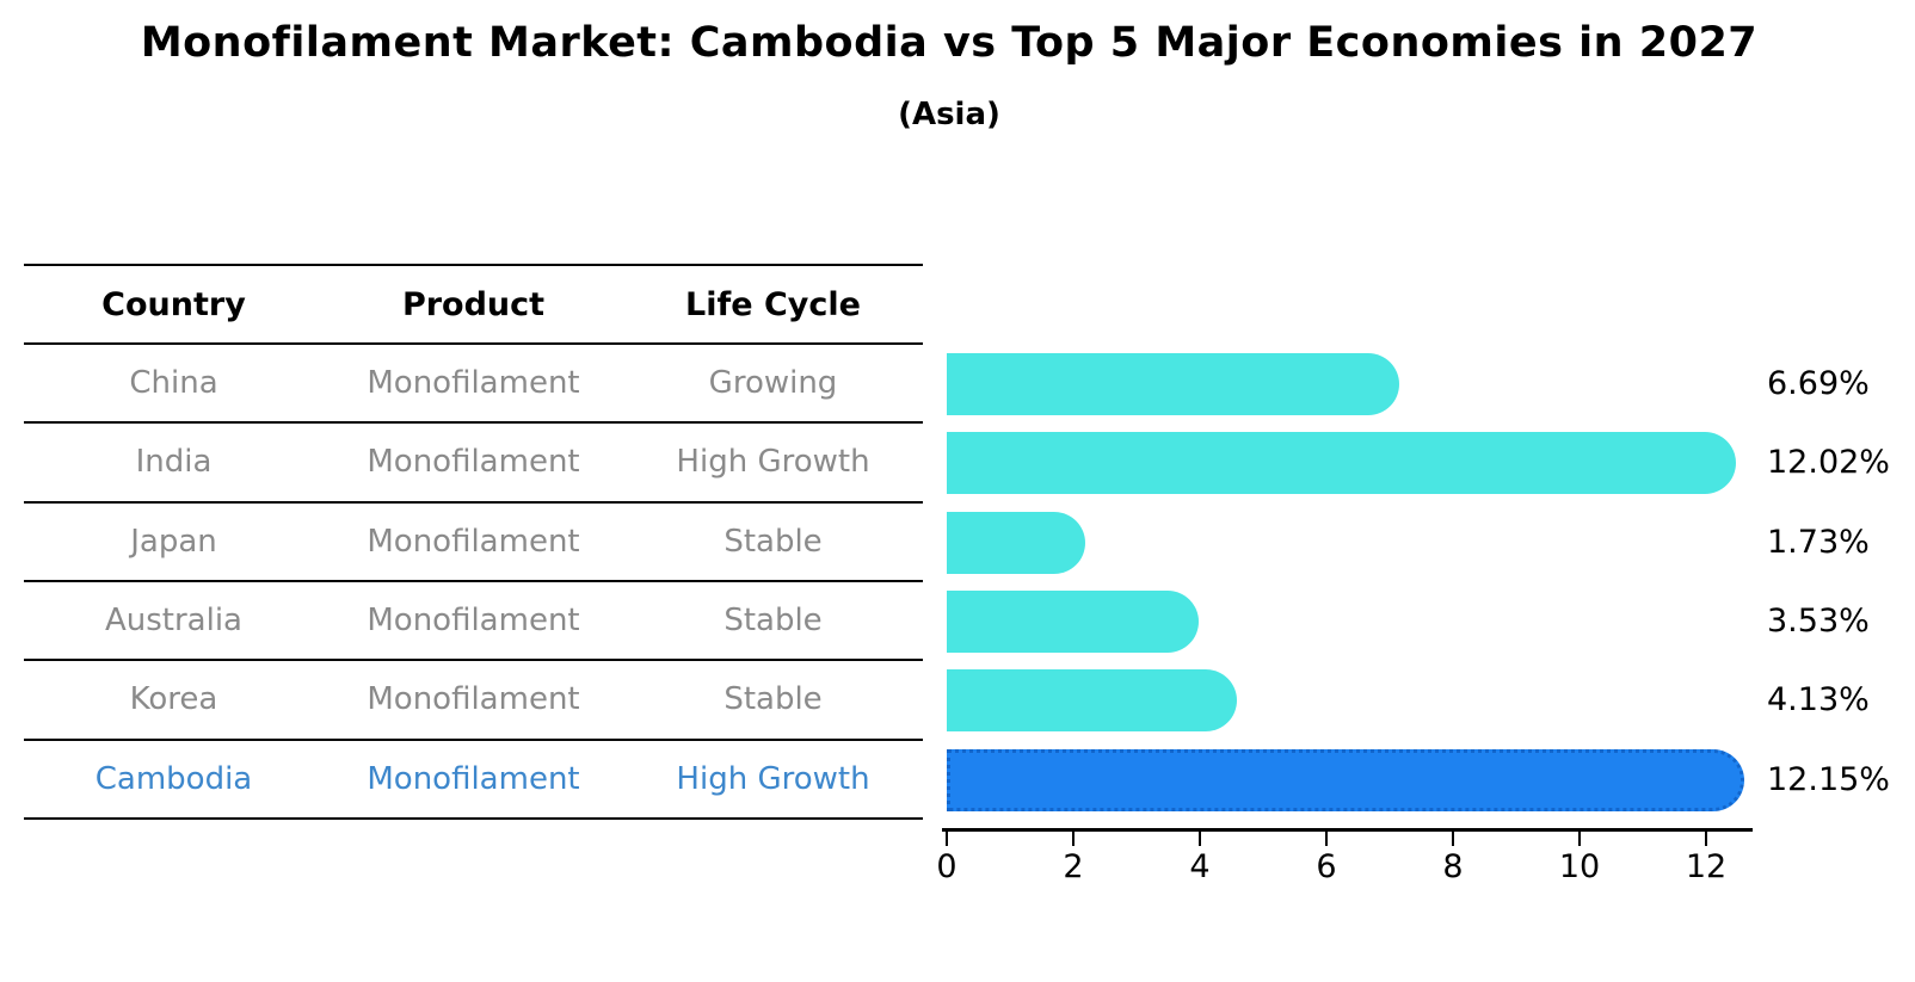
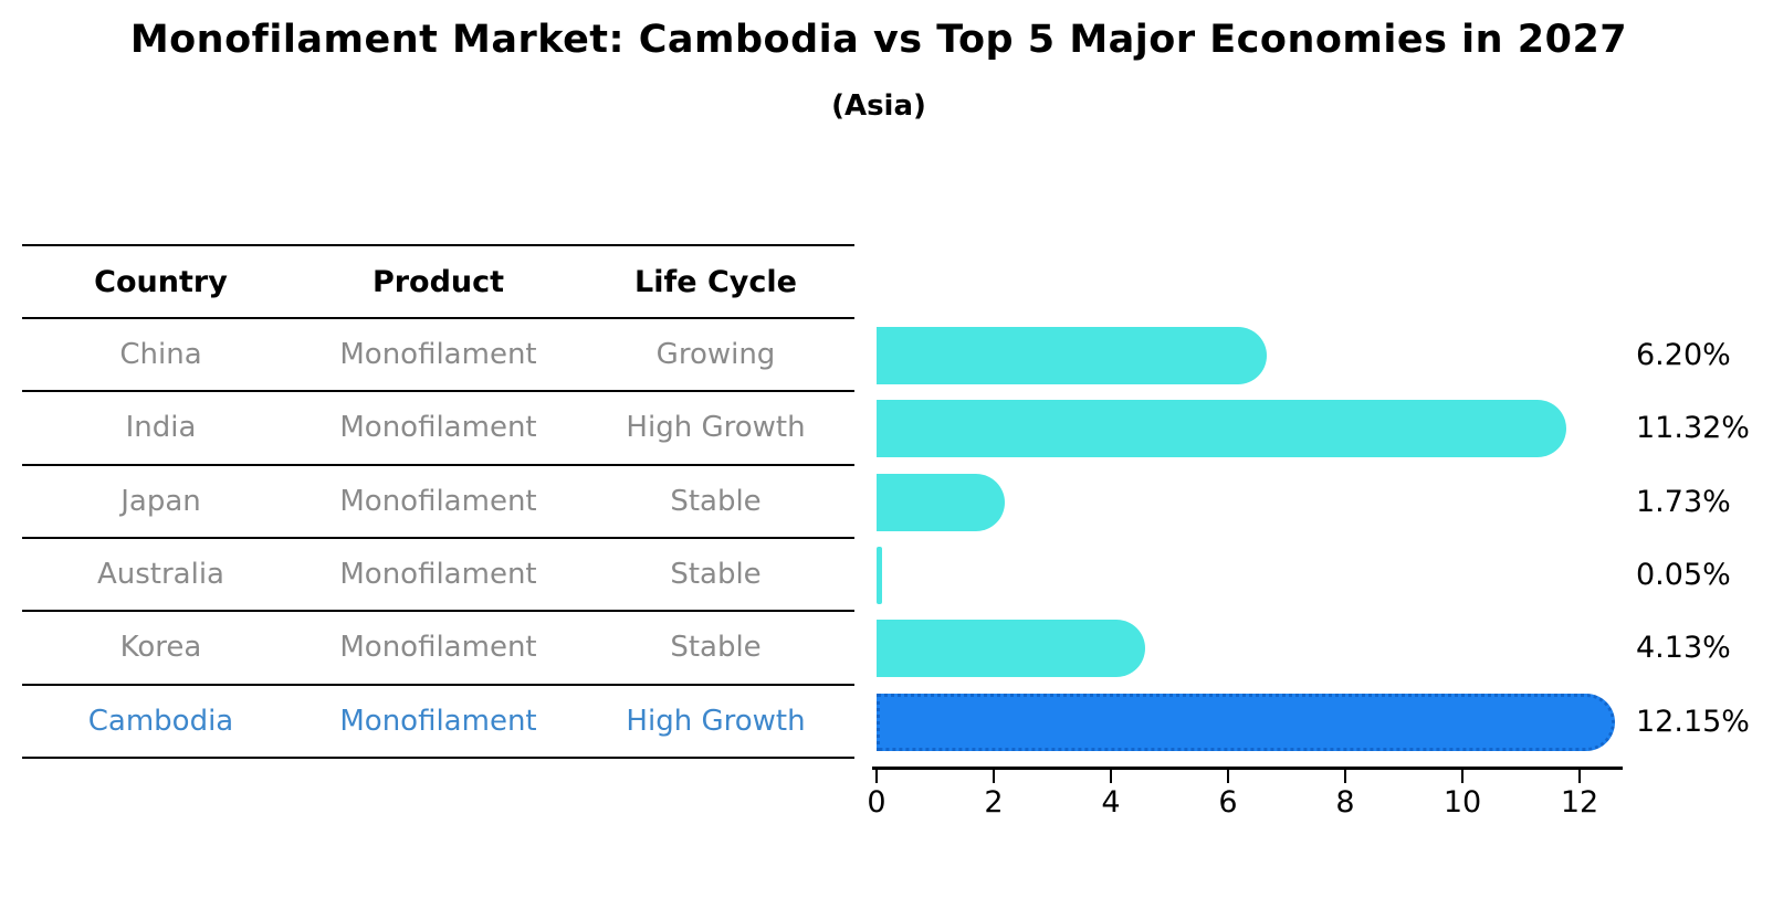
China: 6.69% -> 6.20%
India: 12.02% -> 11.32%
Australia: 3.53% -> 0.05%
